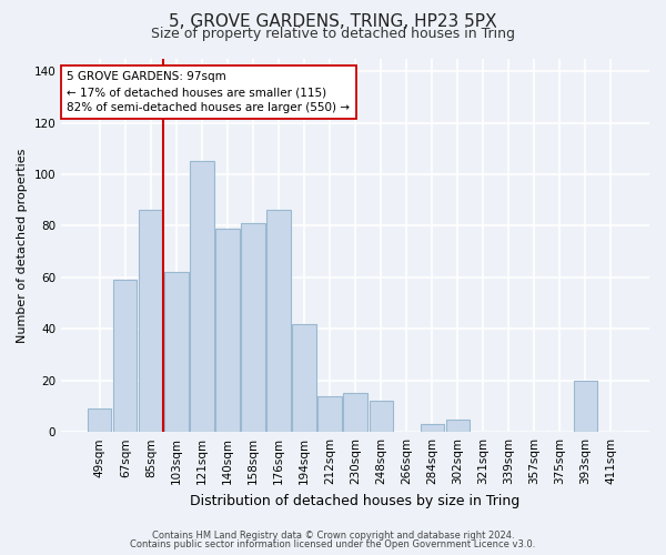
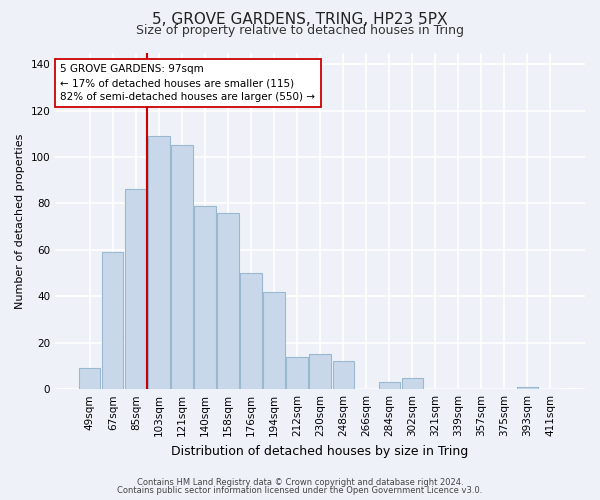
103sqm: 62 -> 109
158sqm: 81 -> 76
176sqm: 86 -> 50
393sqm: 20 -> 1
